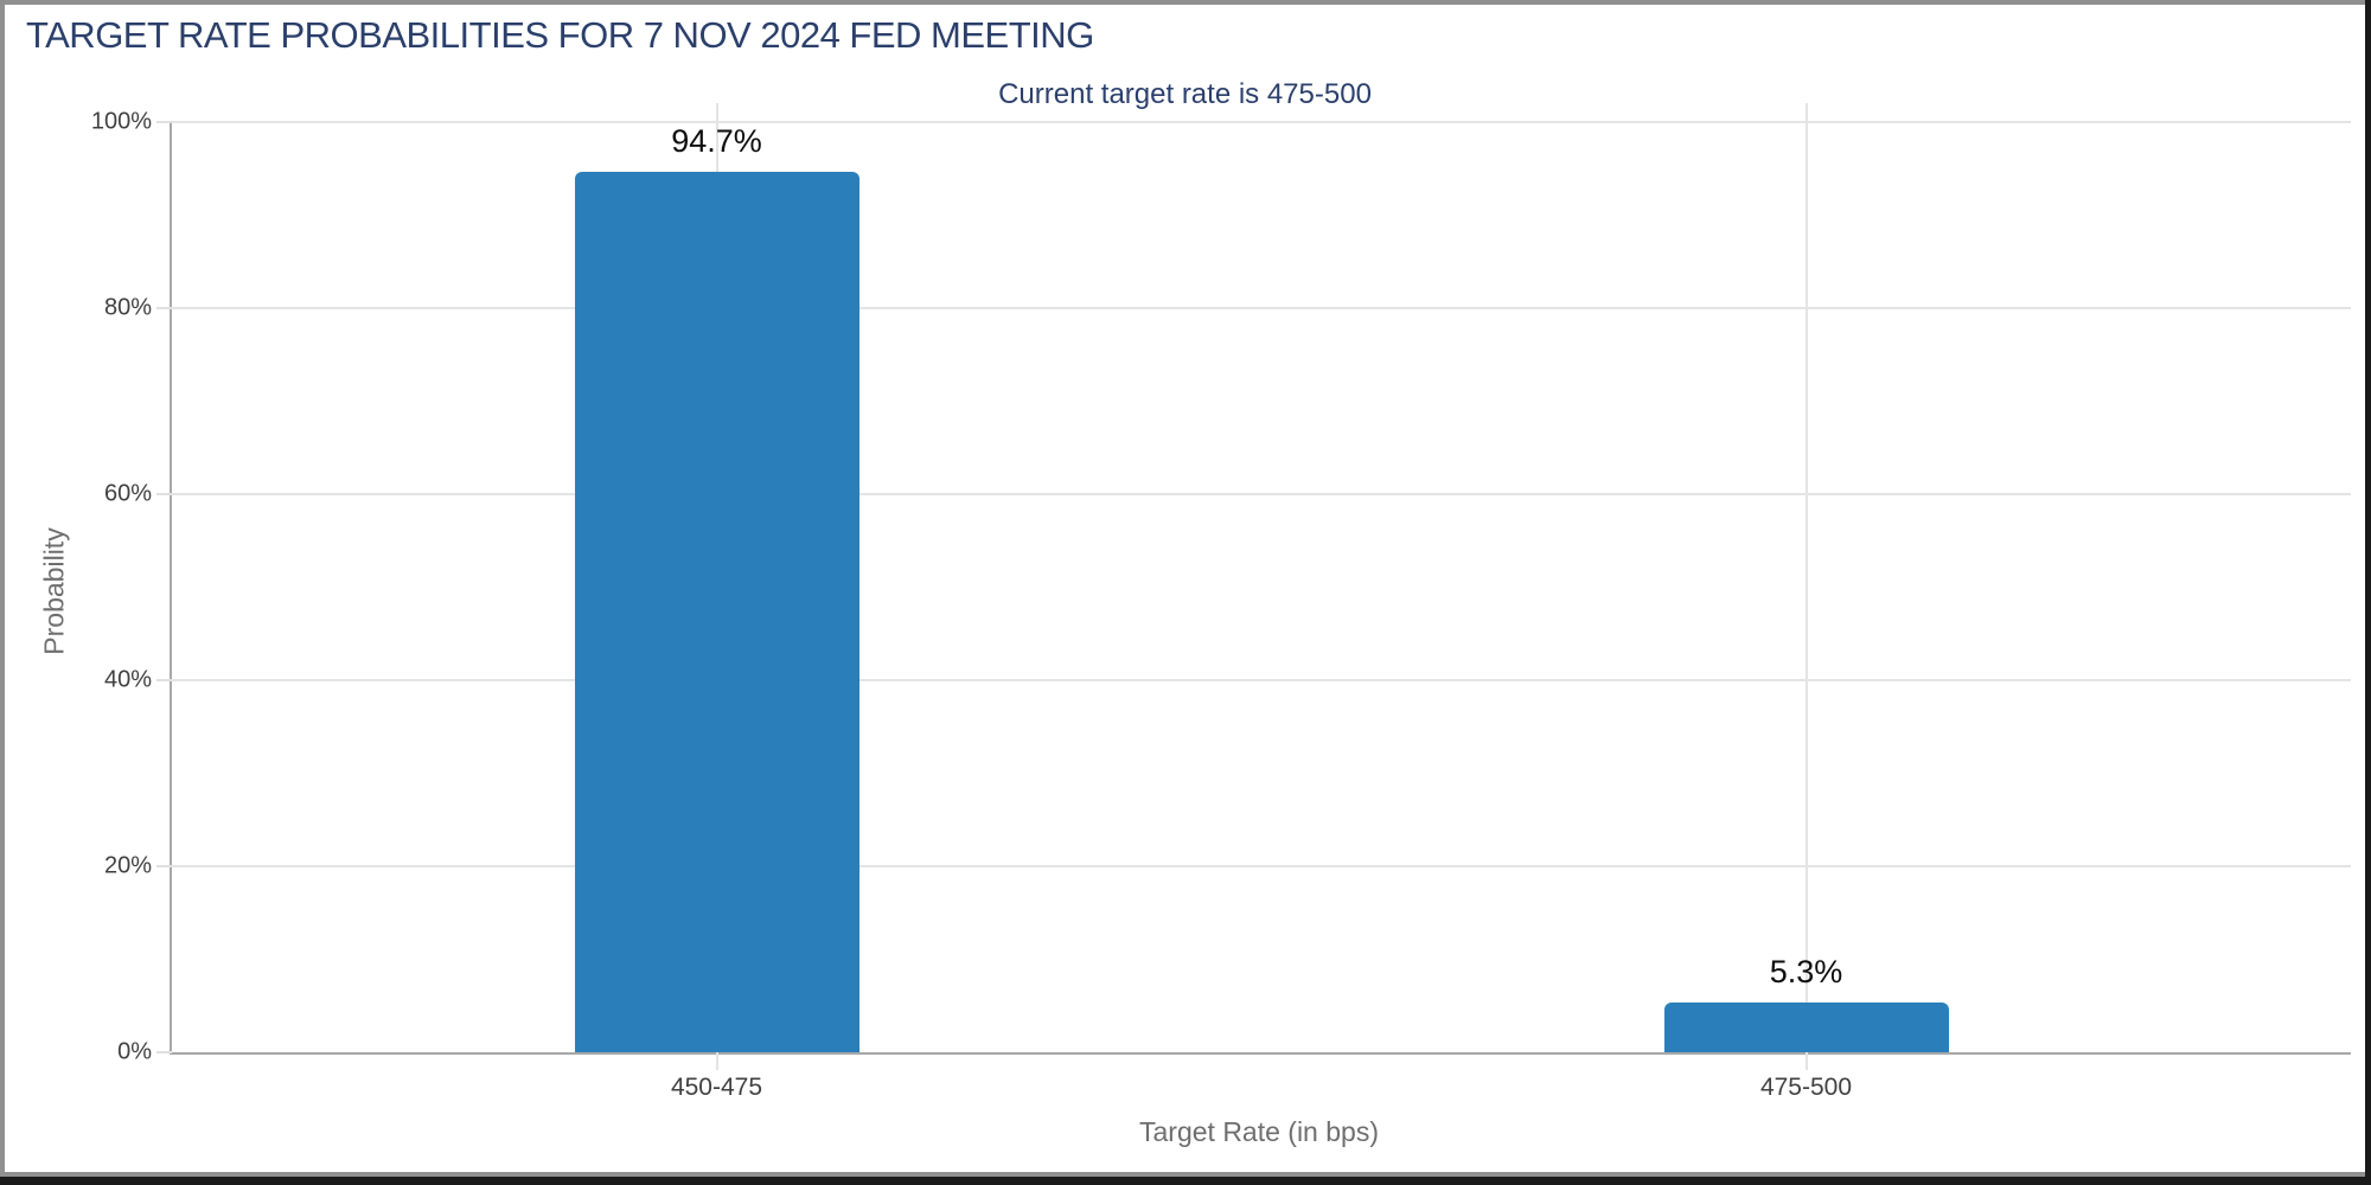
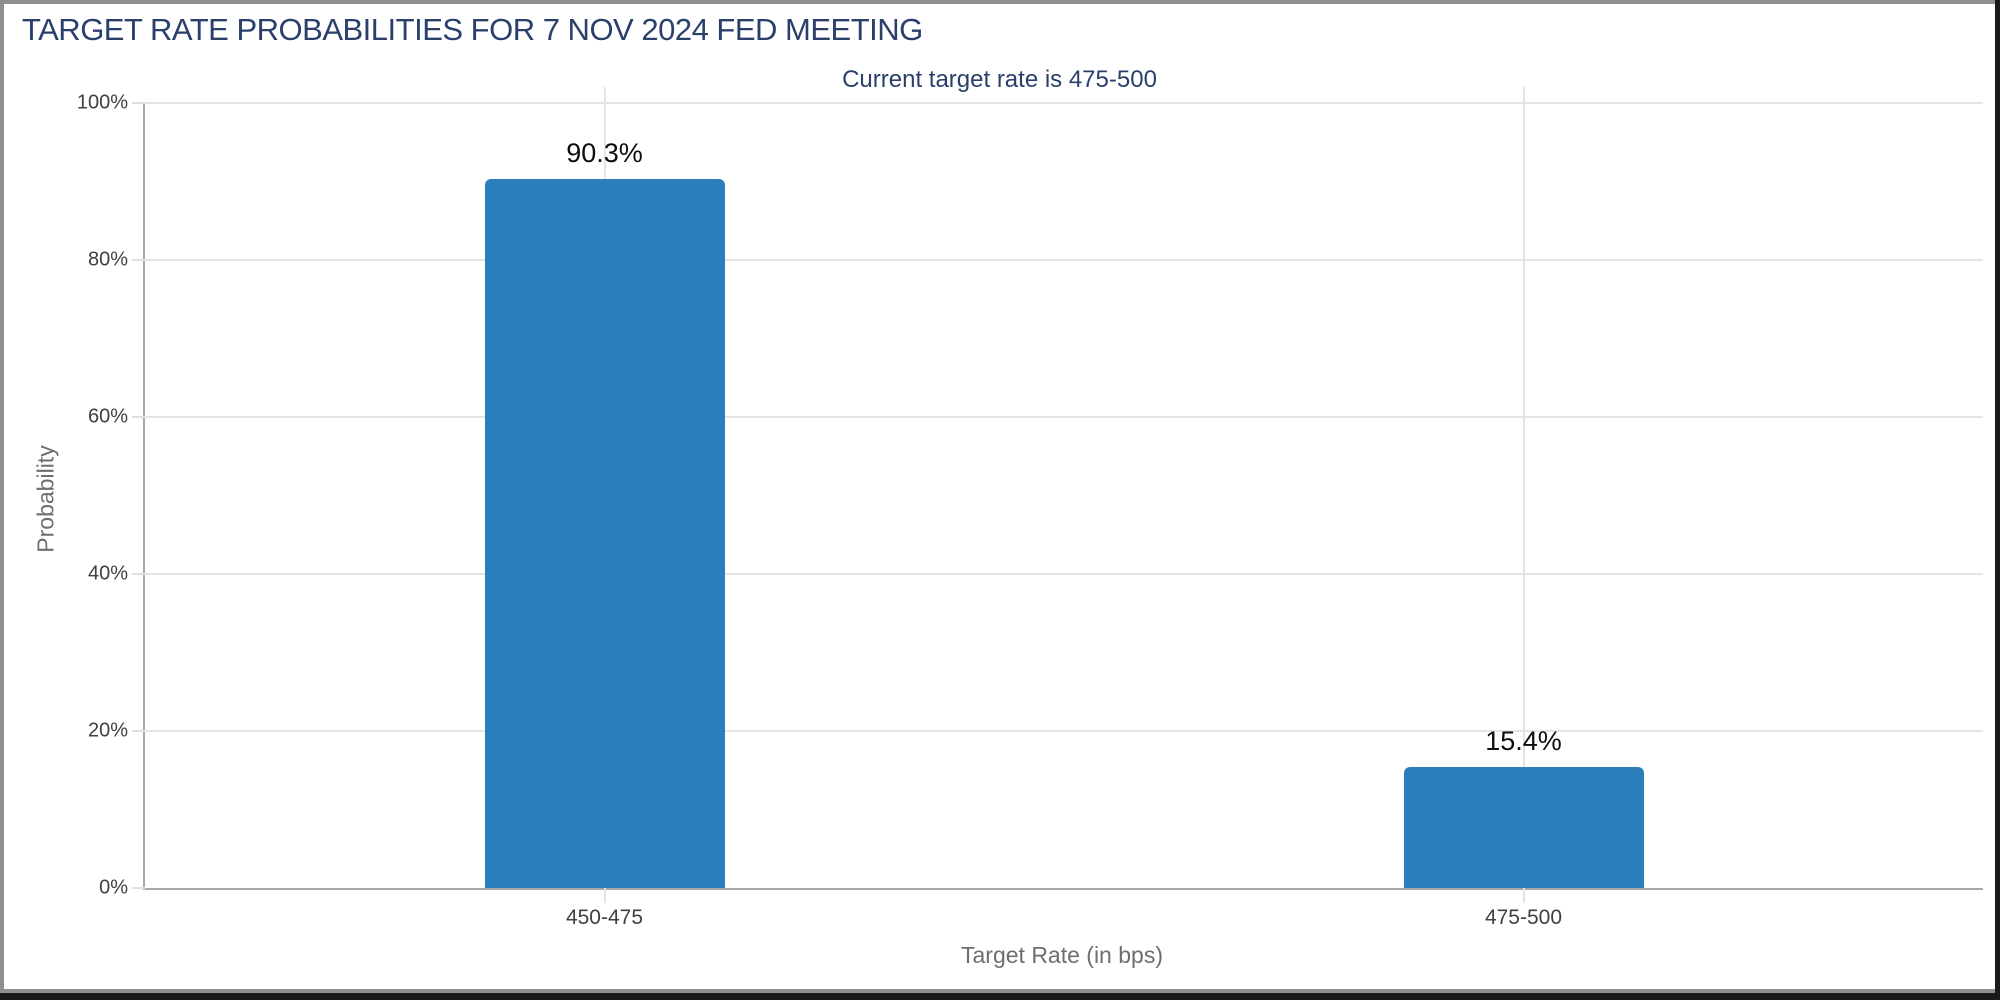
450-475: 94.7% -> 90.3%
475-500: 5.3% -> 15.4%
